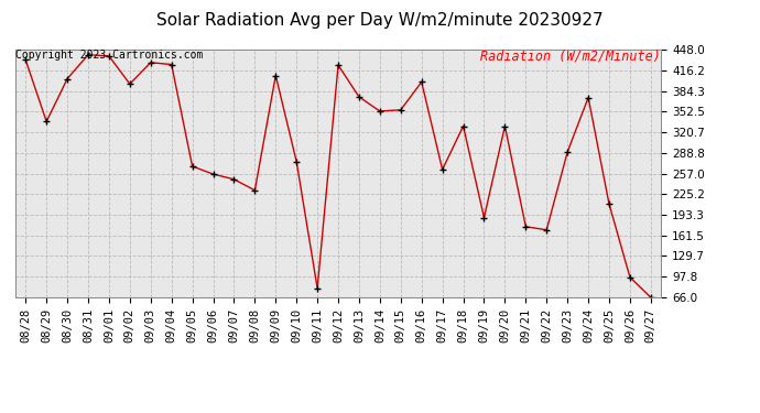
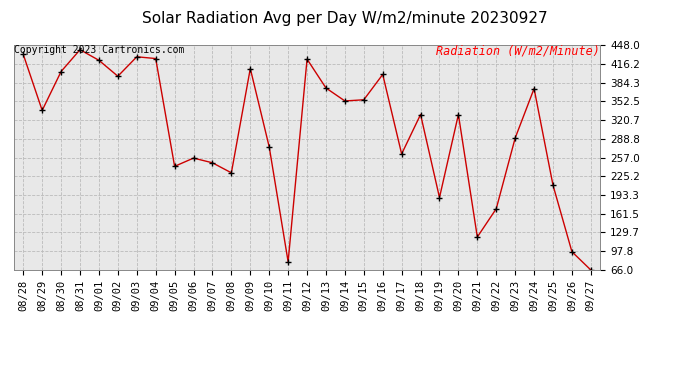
09/01: 438 -> 422
09/05: 268 -> 242
09/21: 175 -> 122
